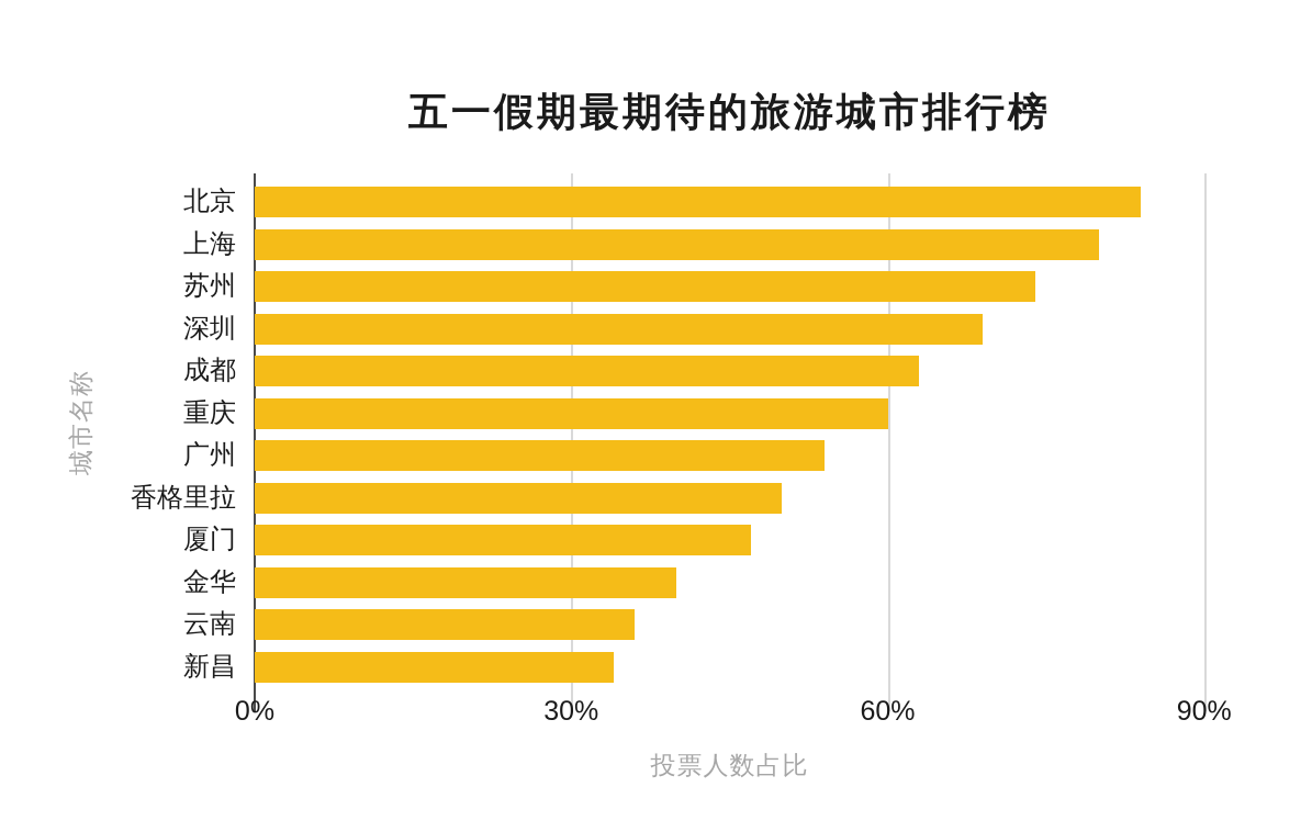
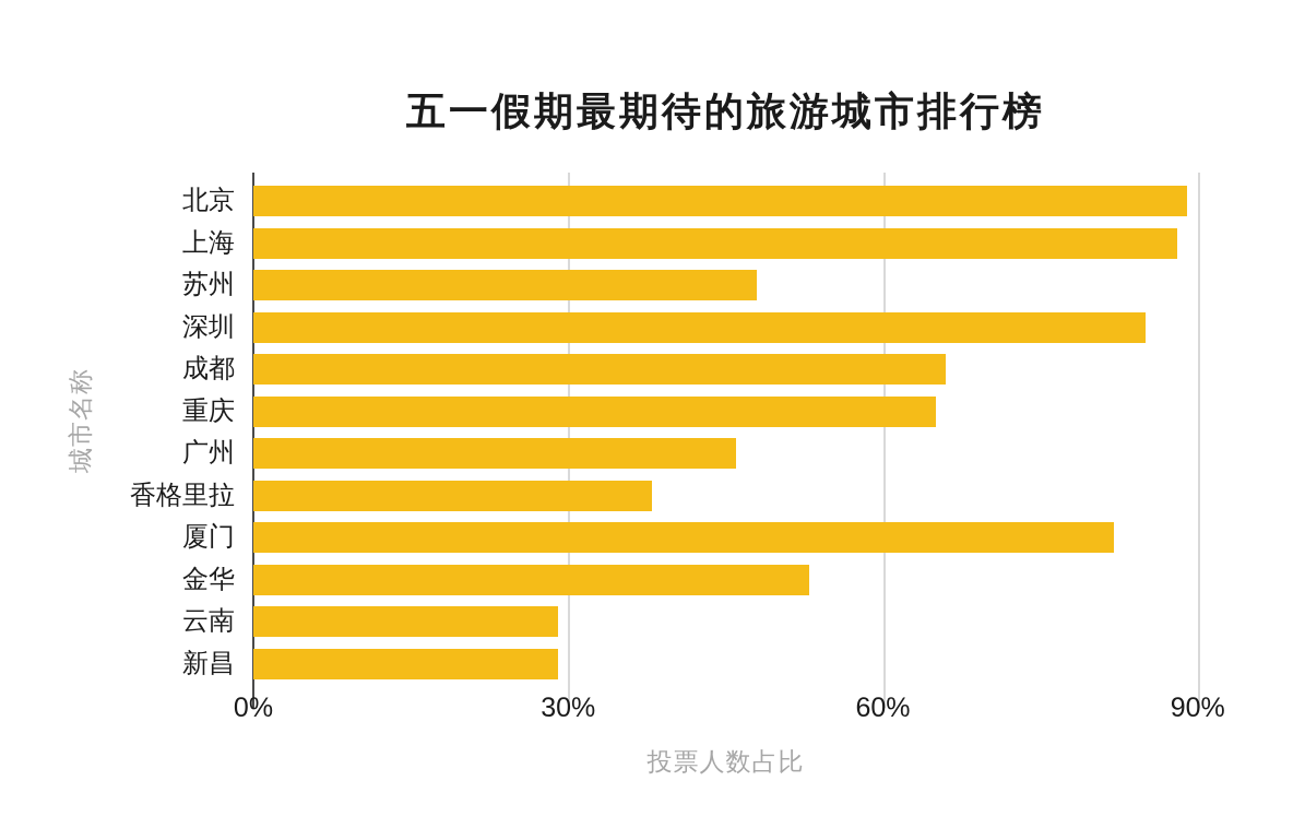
北京: 84% -> 89%
上海: 80% -> 88%
苏州: 74% -> 48%
深圳: 69% -> 85%
成都: 63% -> 66%
重庆: 60% -> 65%
广州: 54% -> 46%
香格里拉: 50% -> 38%
厦门: 47% -> 82%
金华: 40% -> 53%
云南: 36% -> 29%
新昌: 34% -> 29%
